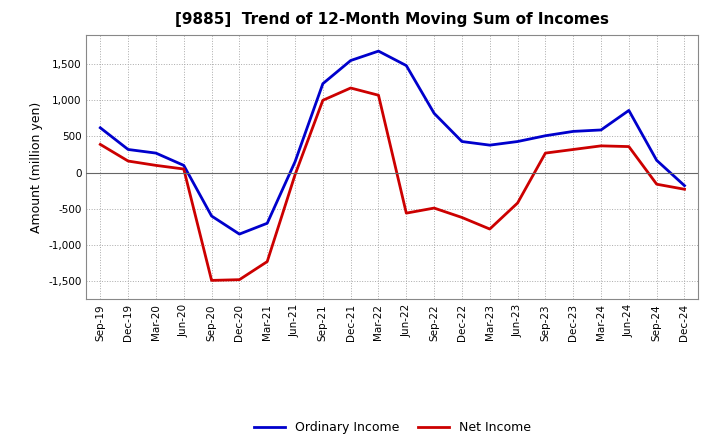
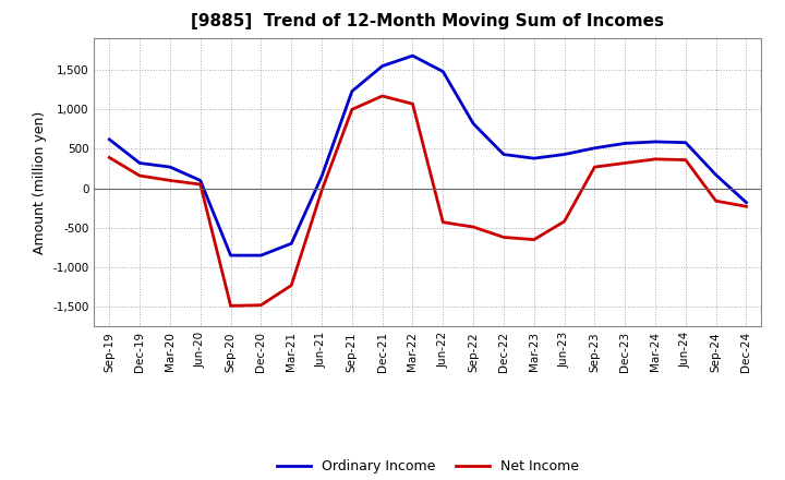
Ordinary Income/Sep-20: -600 -> -850
Net Income/Jun-22: -560 -> -430
Net Income/Mar-23: -780 -> -650
Ordinary Income/Jun-24: 860 -> 580
